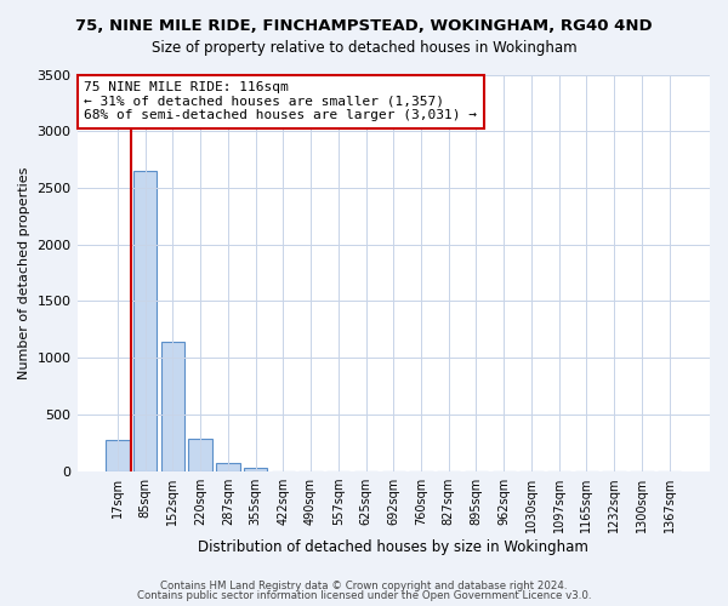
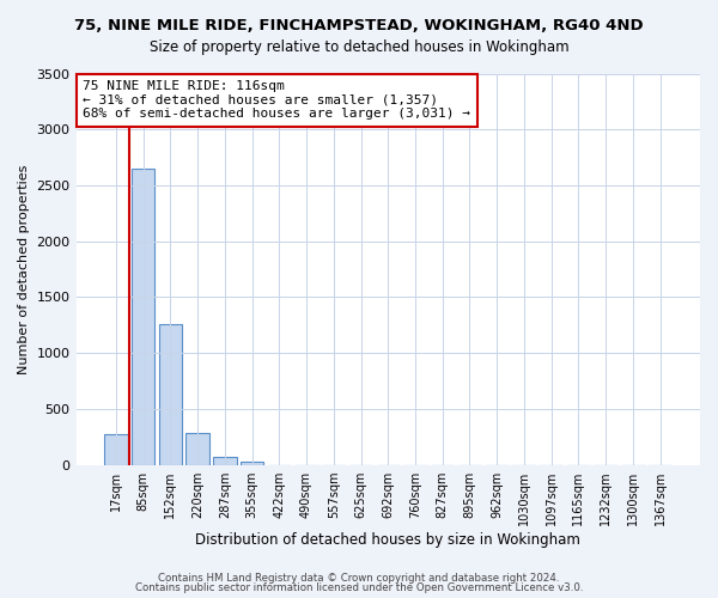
152sqm: 1140 -> 1260
